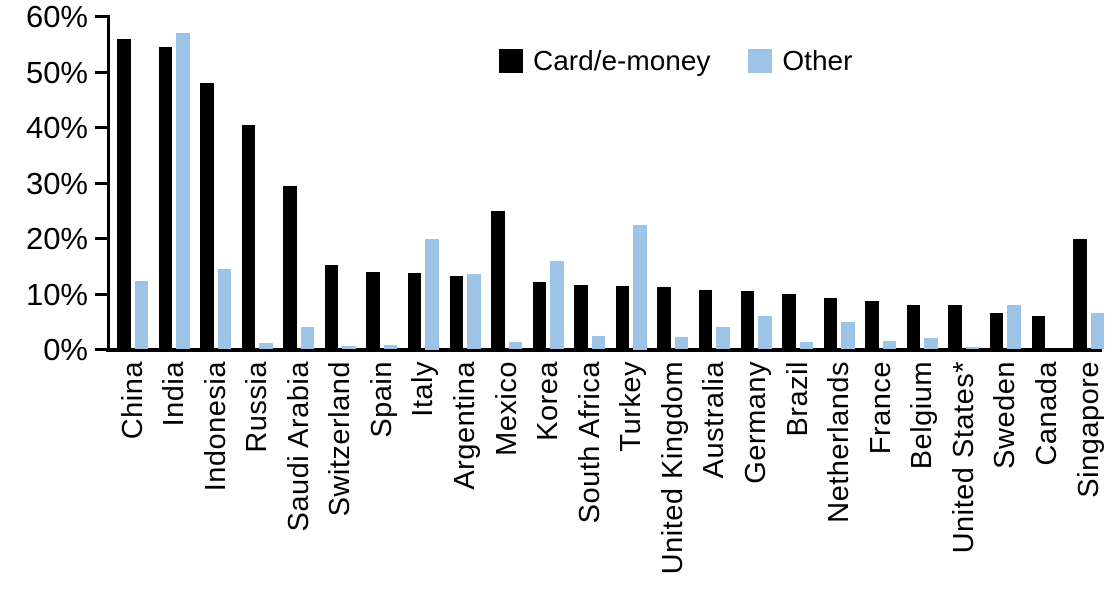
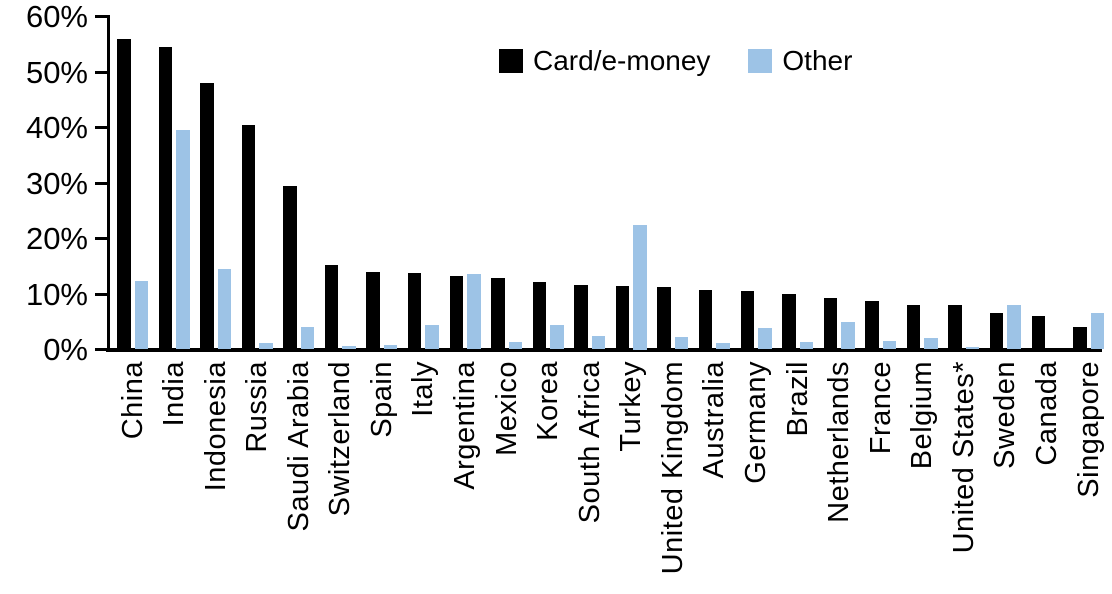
Other/India: 57% -> 40%
Other/Italy: 20% -> 4%
Card/e-money/Mexico: 25% -> 13%
Other/Korea: 16% -> 4%
Other/Australia: 4% -> 1%
Other/Germany: 6% -> 4%
Card/e-money/Singapore: 20% -> 4%
